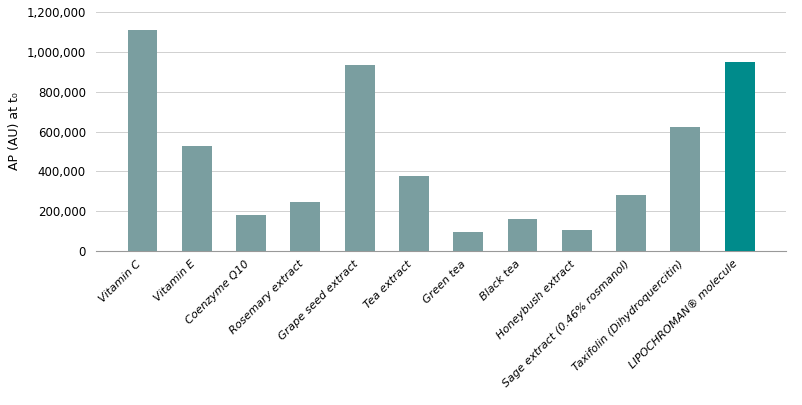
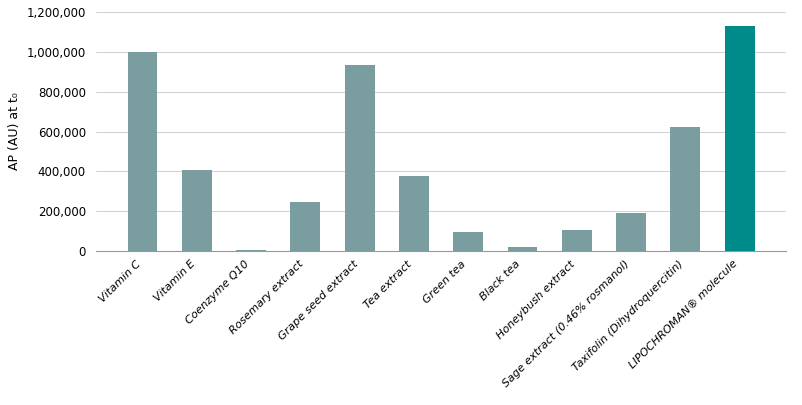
Vitamin C: 1,110,000 -> 1,000,000
Vitamin E: 530,000 -> 400,000
Coenzyme Q10: 180,000 -> 0
Black tea: 160,000 -> 20,000
Sage extract (0.46% rosmanol): 280,000 -> 190,000
LIPOCHROMAN® molecule: 950,000 -> 1,130,000
